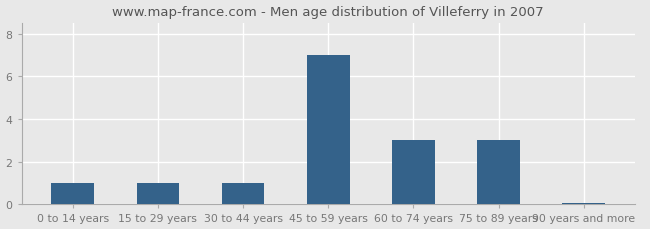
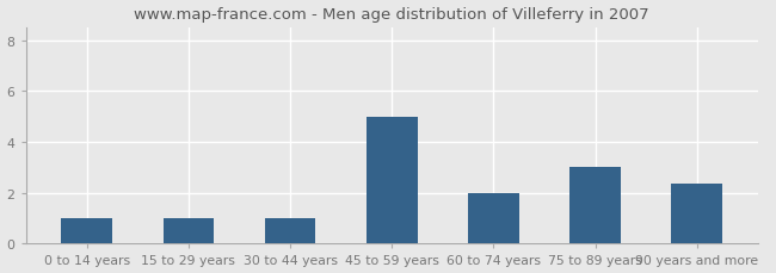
45 to 59 years: 7.00 -> 5.00
60 to 74 years: 3.00 -> 2.00
90 years and more: 0.07 -> 2.35
